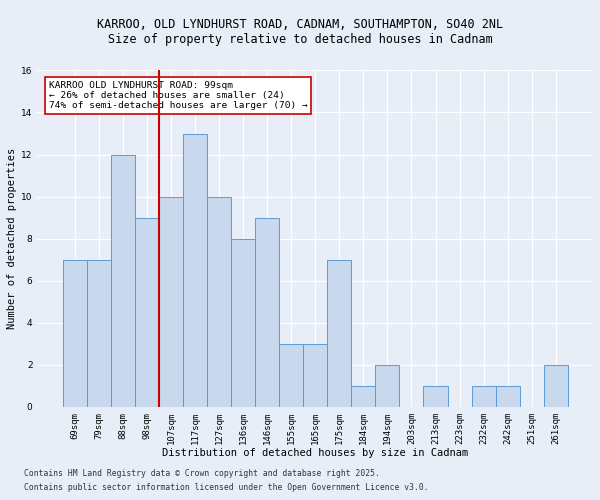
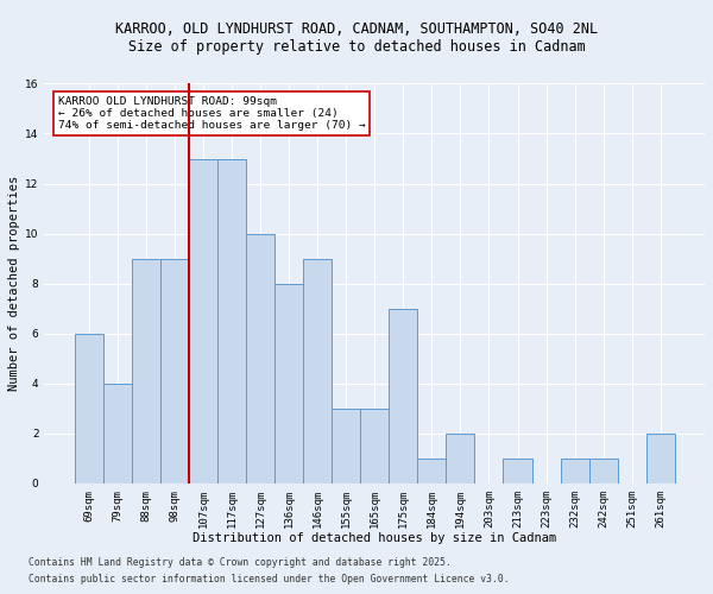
69sqm: 7 -> 6
79sqm: 7 -> 4
88sqm: 12 -> 9
107sqm: 10 -> 13
